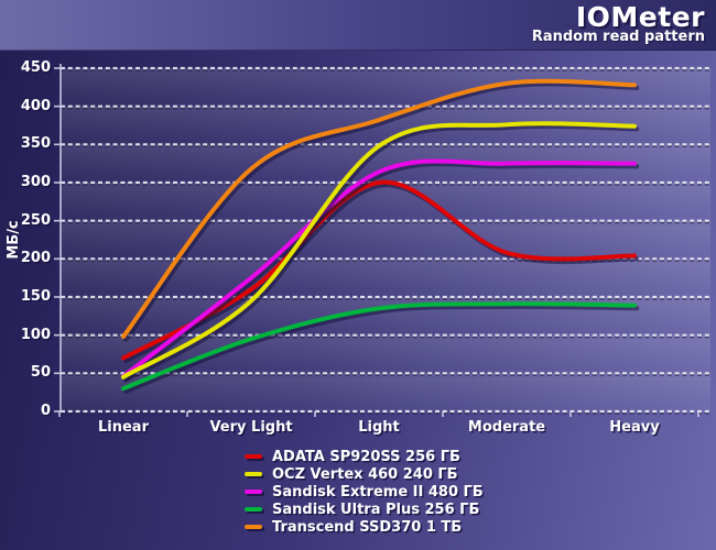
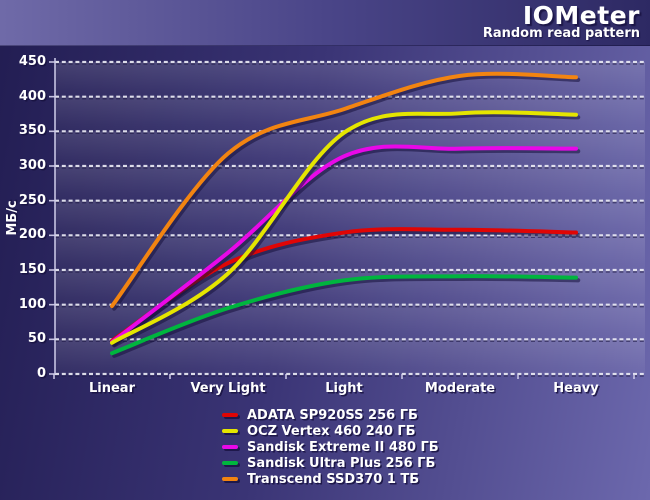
ADATA SP920SS 256 ГБ/Linear: 70 -> 50
ADATA SP920SS 256 ГБ/Light: 300 -> 200
